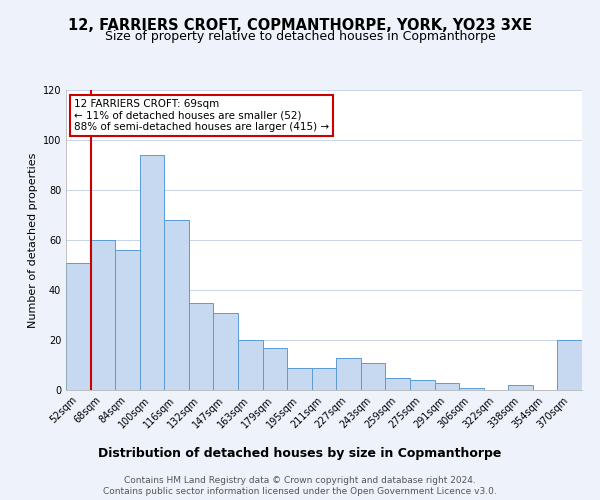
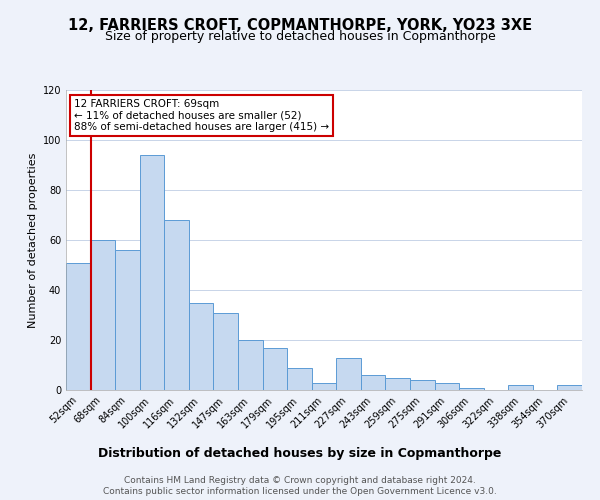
211sqm: 9 -> 3
243sqm: 11 -> 6
370sqm: 20 -> 2
